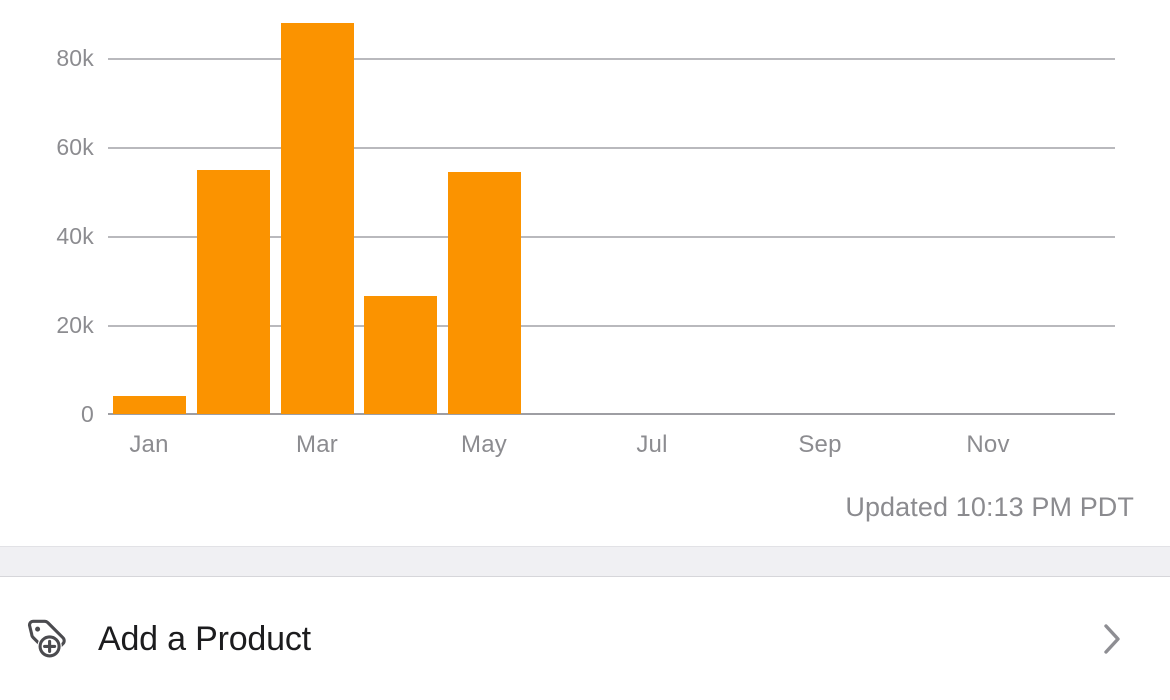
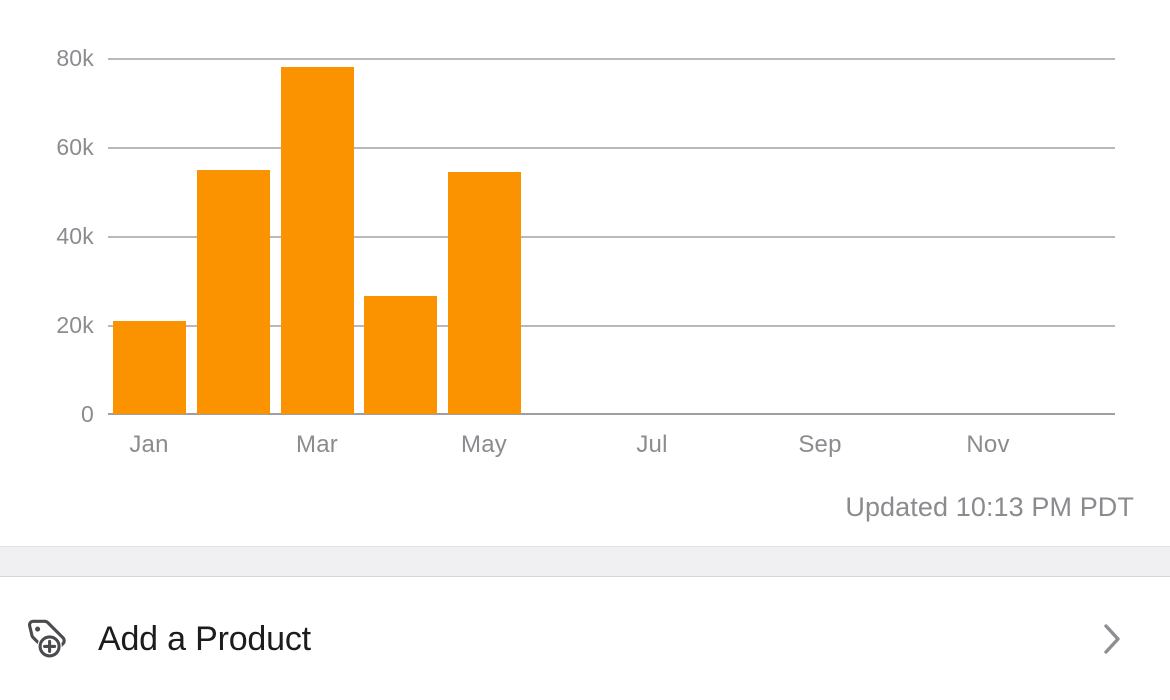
Jan: 4k -> 21k
Mar: 88k -> 78k
